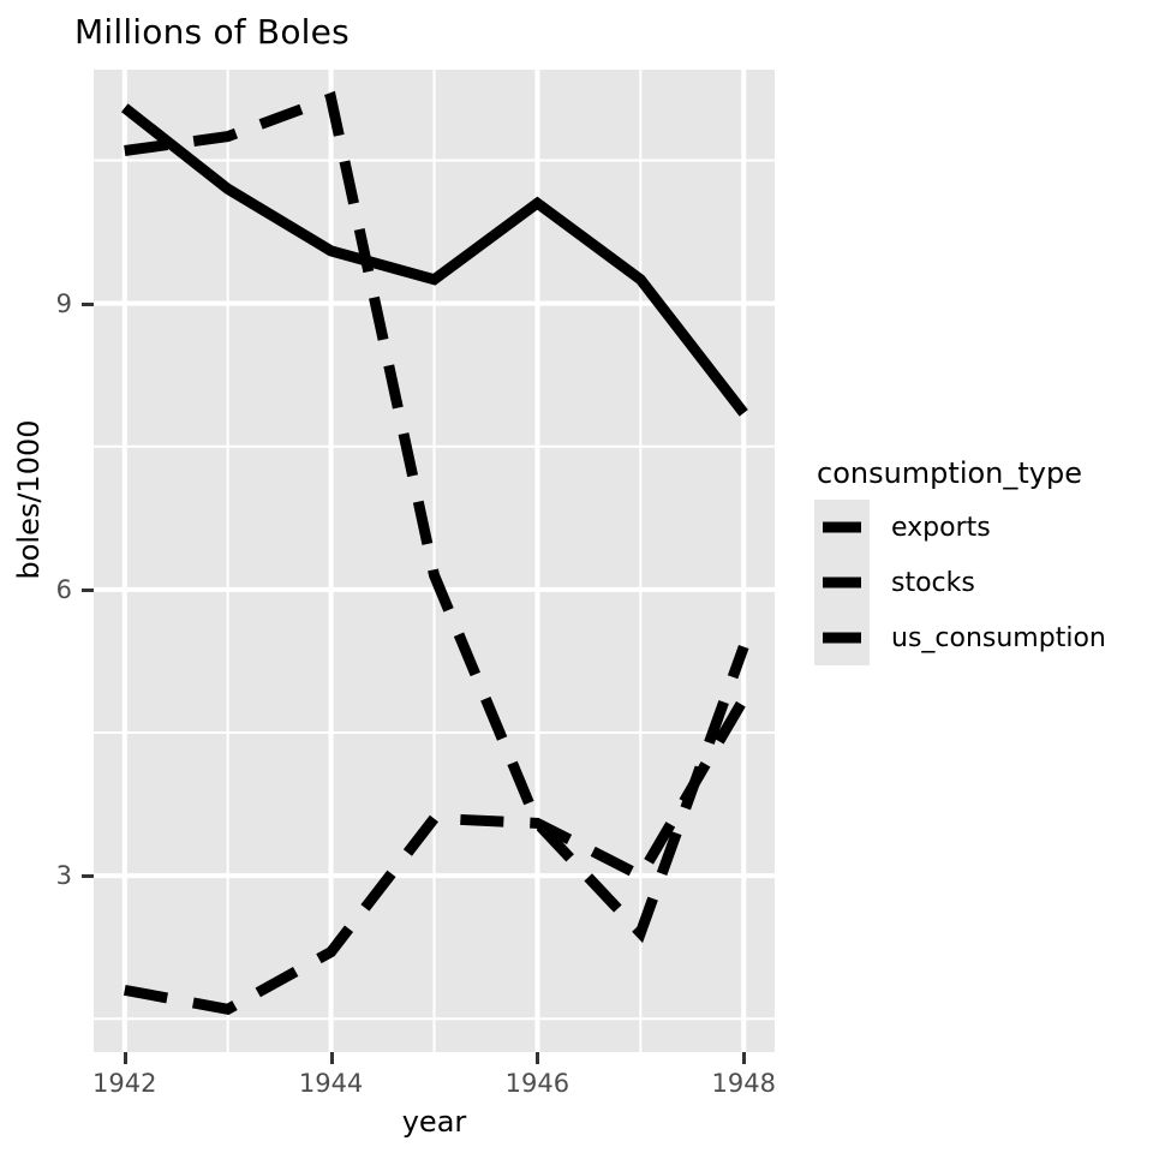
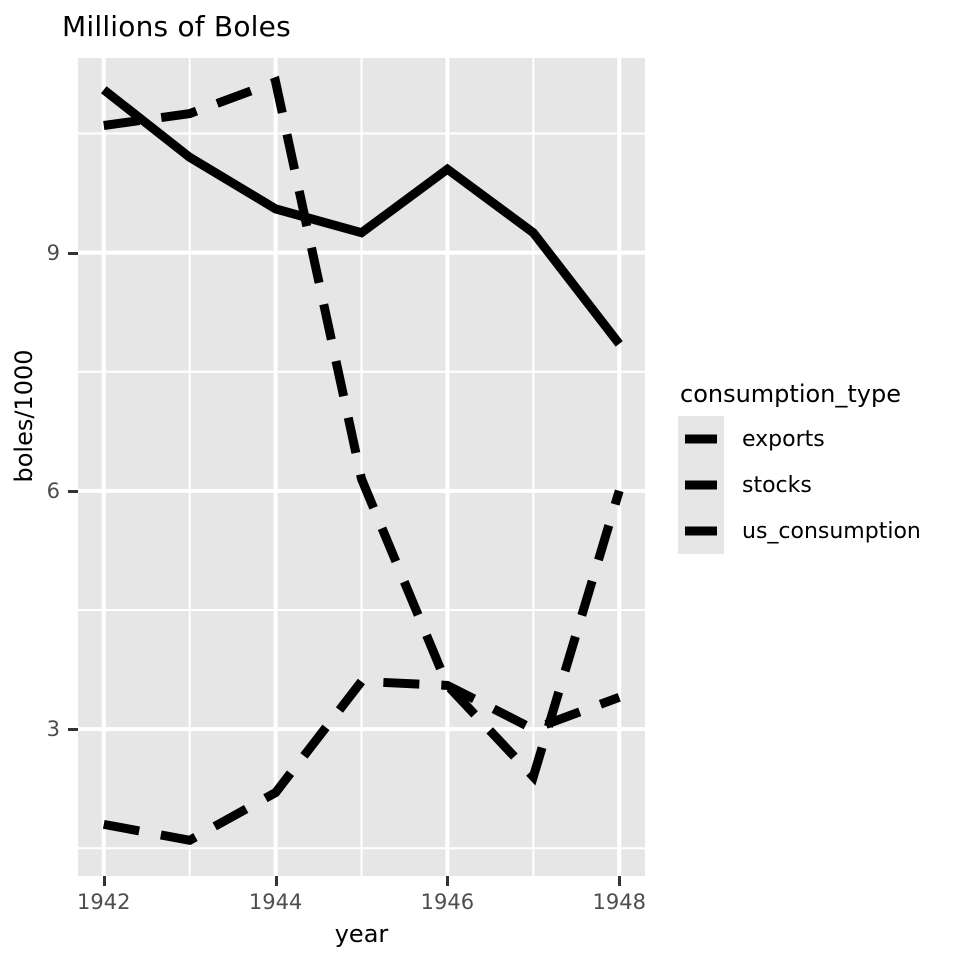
stocks/1948: 5.4 -> 6.0
us_consumption/1948: 4.8 -> 3.4
